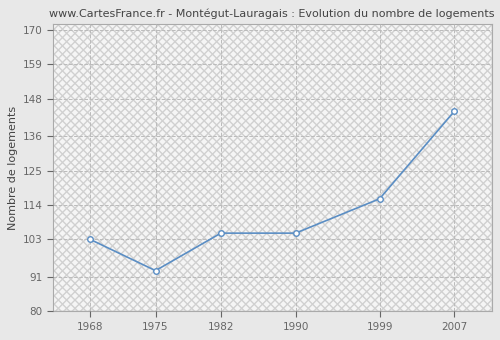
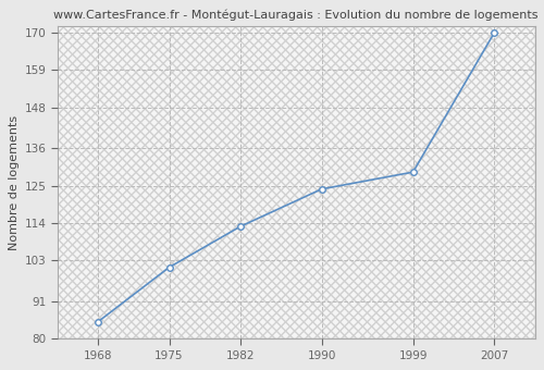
1968: 103 -> 85
1975: 93 -> 101
1982: 105 -> 113
1990: 105 -> 124
1999: 116 -> 129
2007: 144 -> 170
